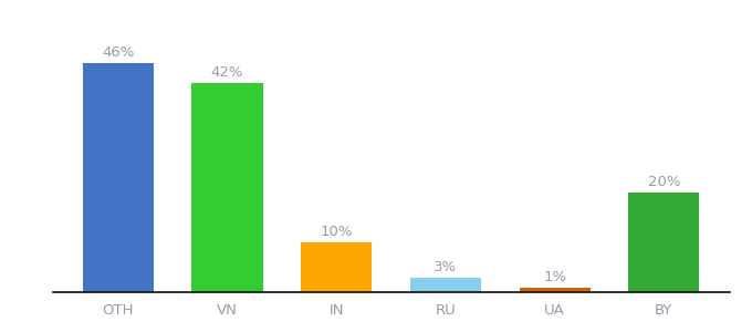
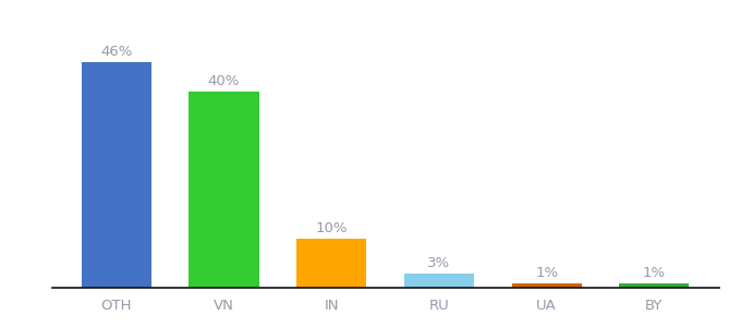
VN: 42% -> 40%
BY: 20% -> 1%
